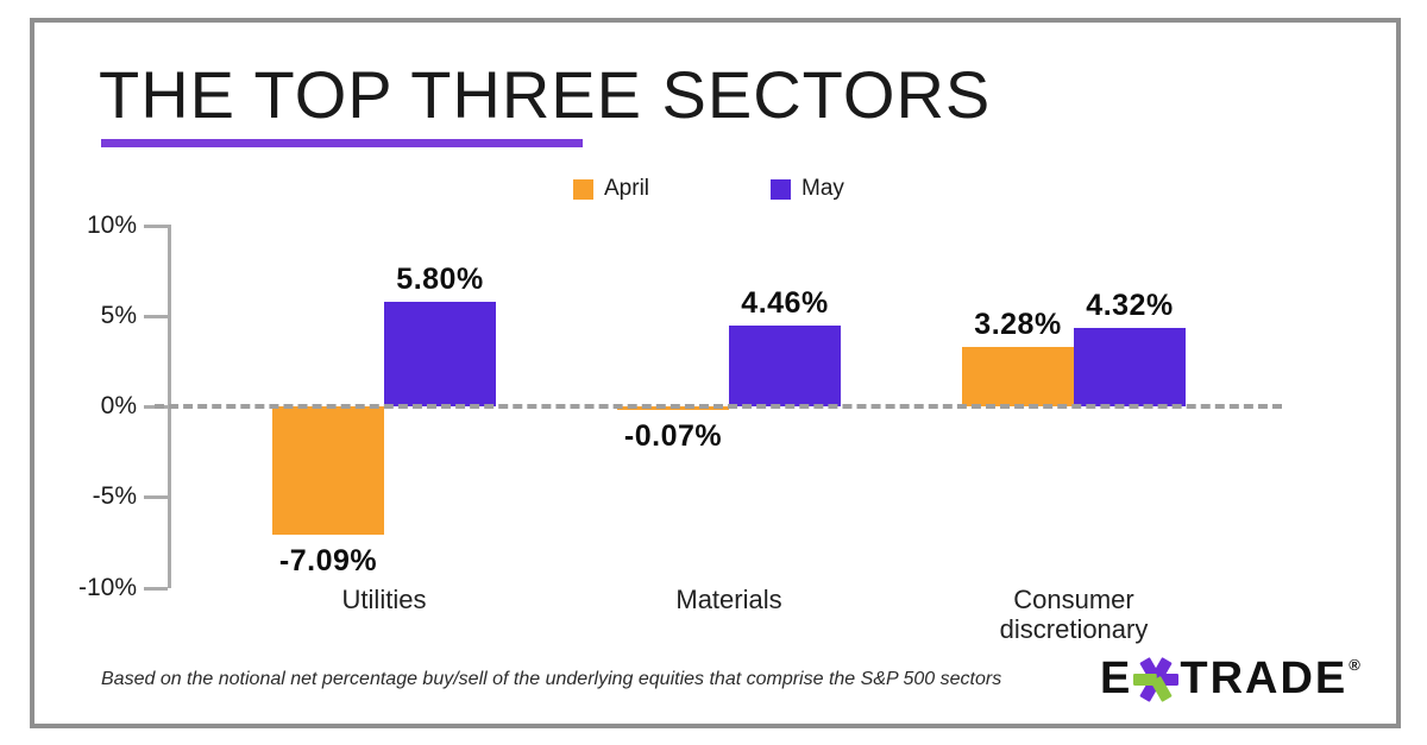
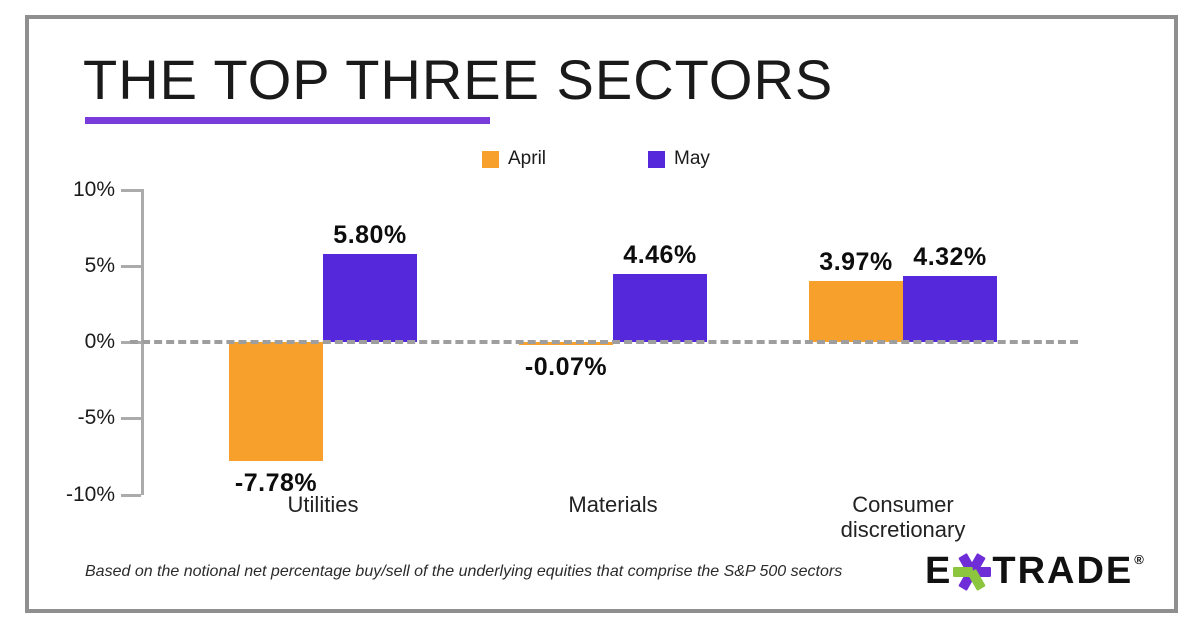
April/Utilities: -7.09% -> -7.78%
April/Consumer discretionary: 3.28% -> 3.97%
